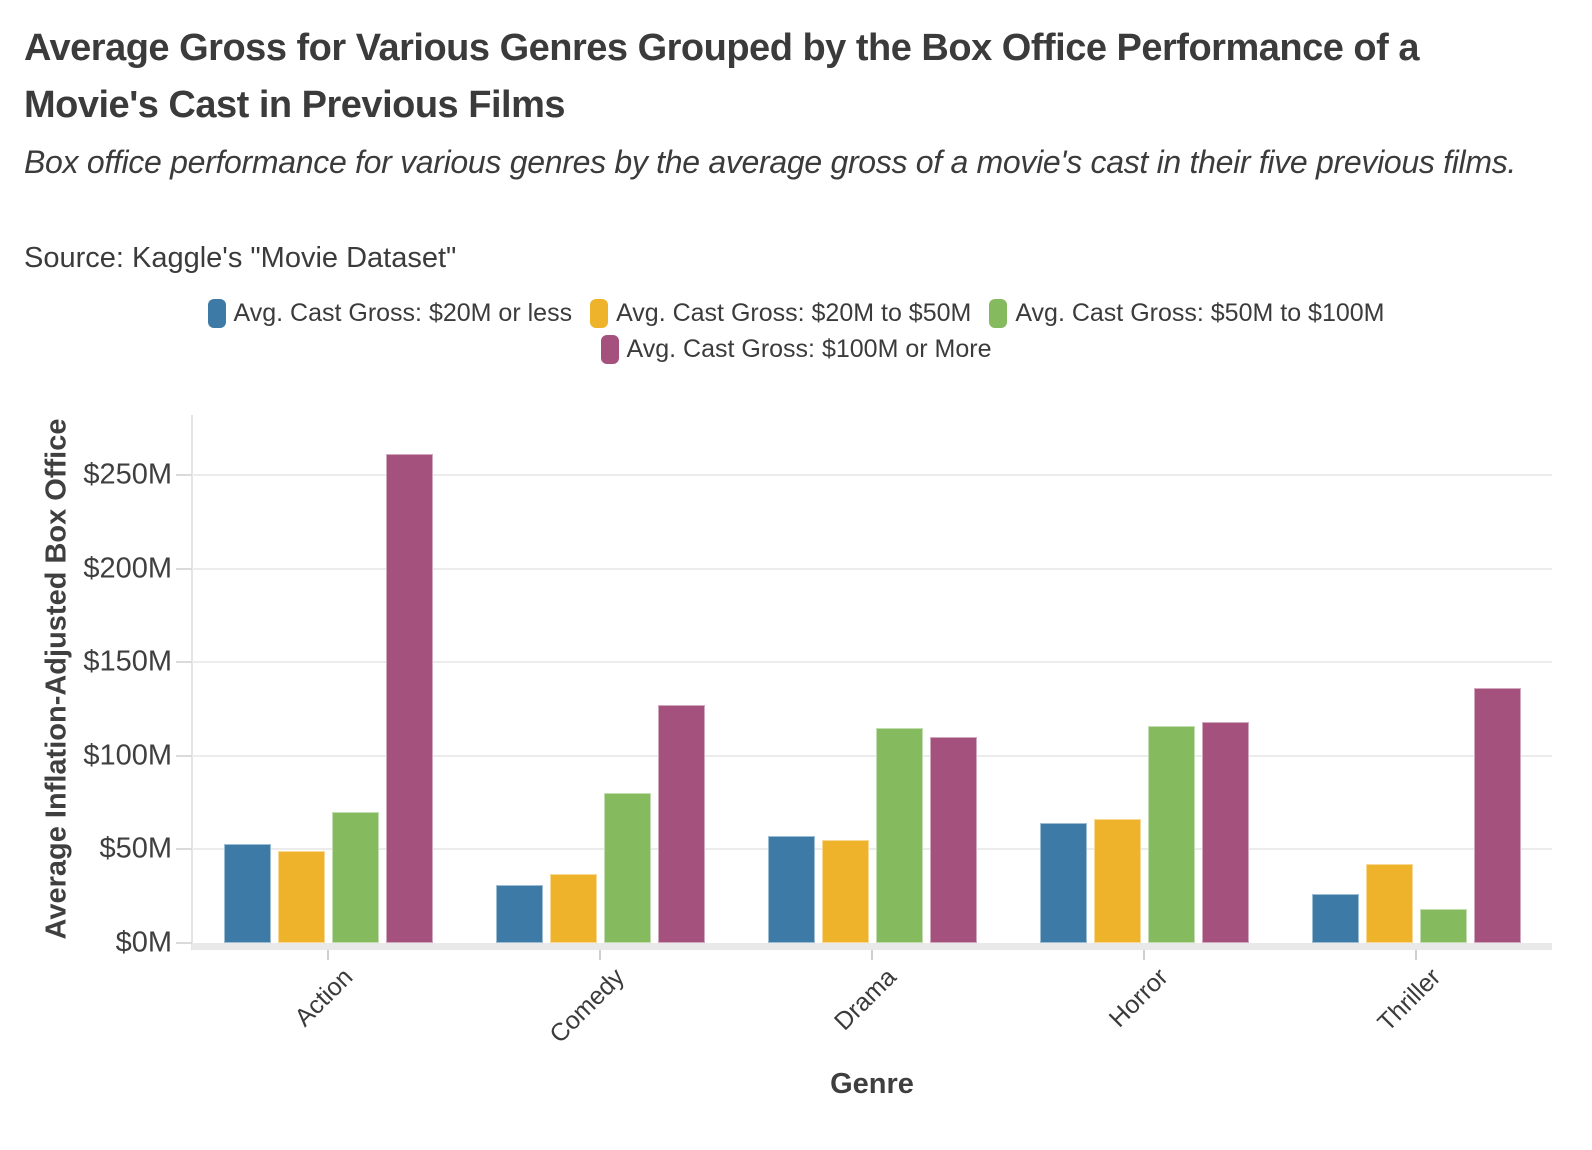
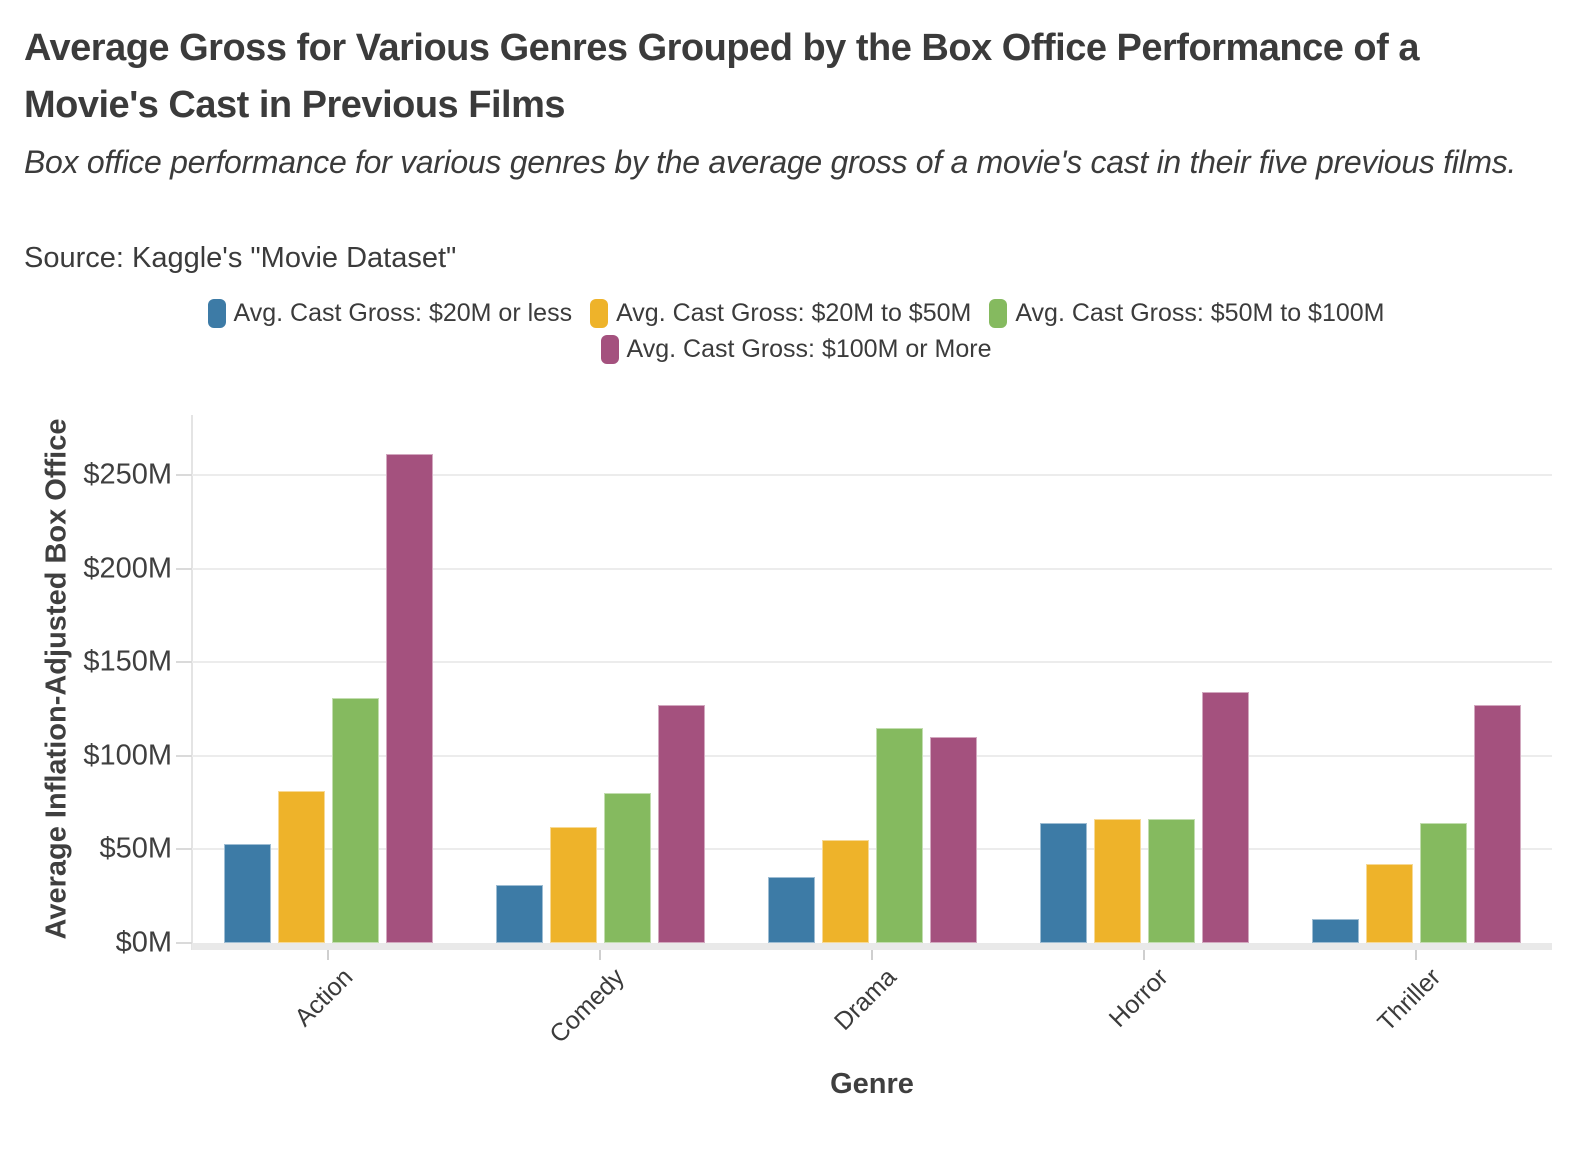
Avg. Cast Gross: $20M to $50M/Action: $49M -> $81M
Avg. Cast Gross: $50M to $100M/Action: $70M -> $131M
Avg. Cast Gross: $20M to $50M/Comedy: $37M -> $62M
Avg. Cast Gross: $20M or less/Drama: $57M -> $35M
Avg. Cast Gross: $50M to $100M/Horror: $116M -> $66M
Avg. Cast Gross: $100M or More/Horror: $118M -> $134M
Avg. Cast Gross: $20M or less/Thriller: $26M -> $13M
Avg. Cast Gross: $50M to $100M/Thriller: $18M -> $64M
Avg. Cast Gross: $100M or More/Thriller: $136M -> $127M
